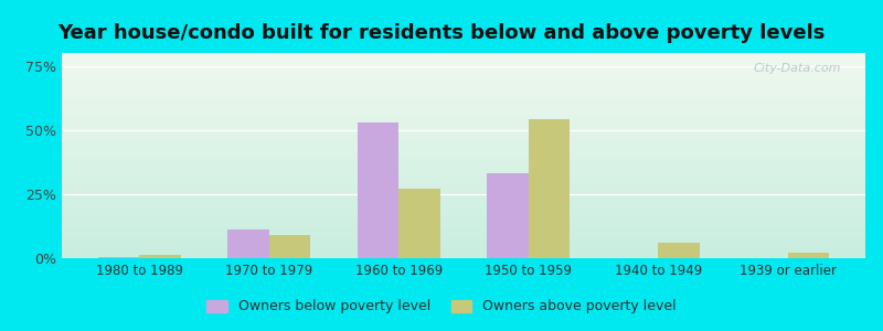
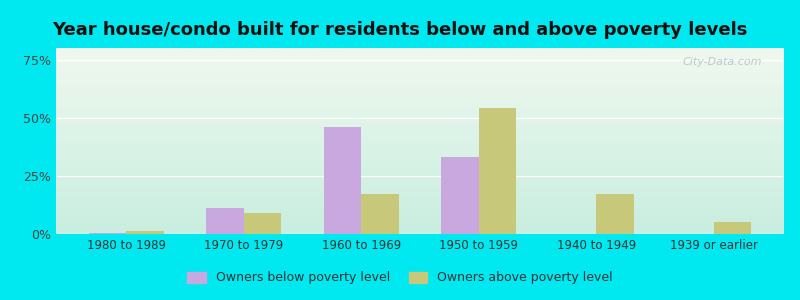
Owners below poverty level/1960 to 1969: 53.0% -> 46.0%
Owners above poverty level/1960 to 1969: 27.0% -> 17.0%
Owners above poverty level/1940 to 1949: 6.0% -> 17.0%
Owners above poverty level/1939 or earlier: 2.0% -> 5.0%
